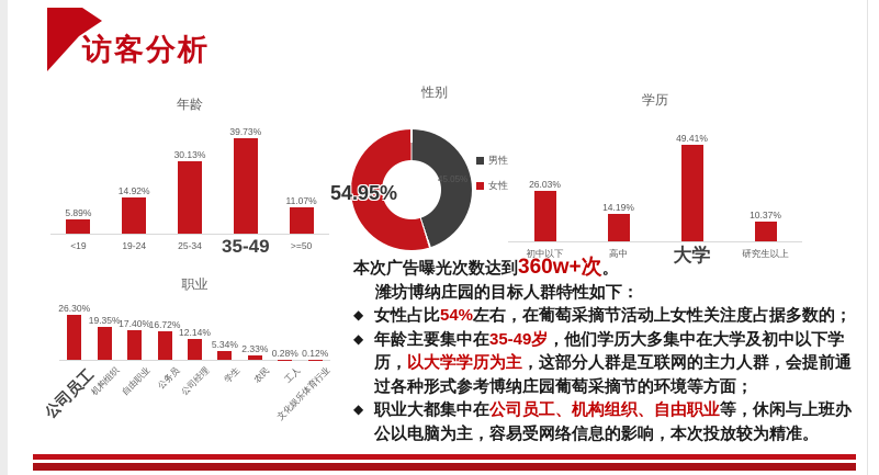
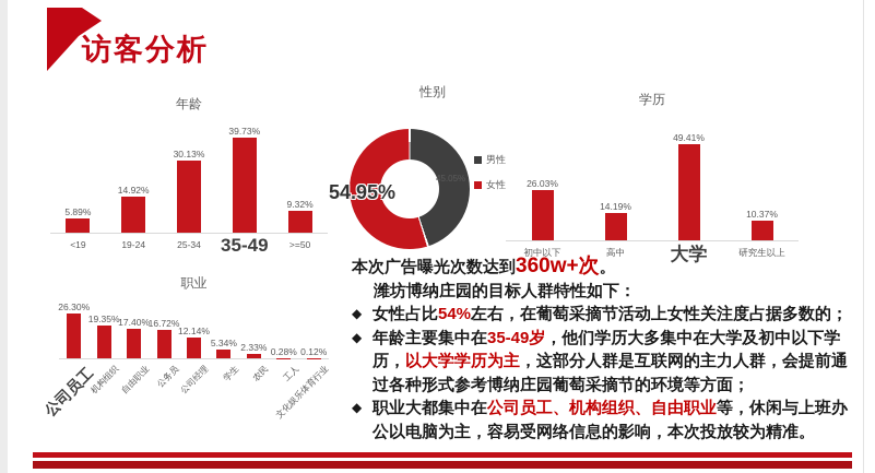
年龄/>=50: 11.07% -> 9.32%
